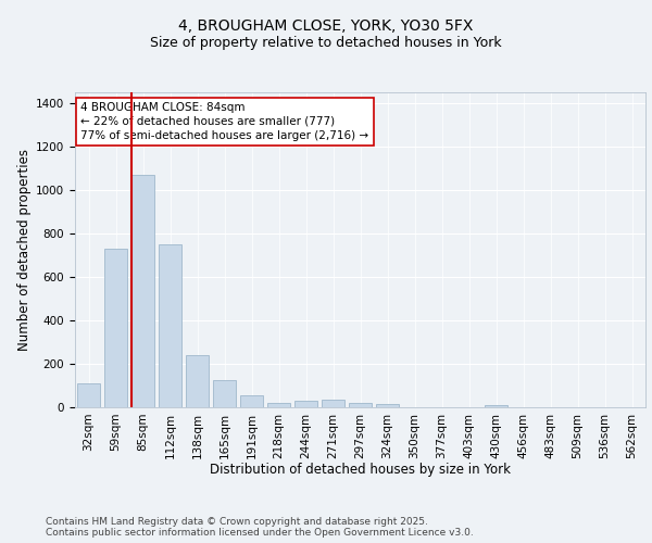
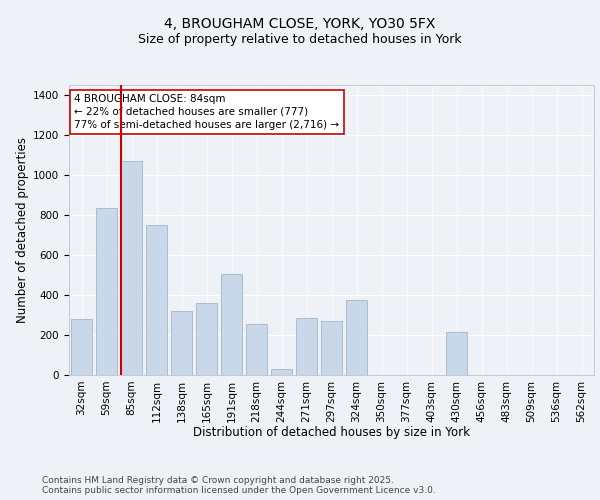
32sqm: 110 -> 280
59sqm: 730 -> 835
138sqm: 240 -> 320
165sqm: 125 -> 360
191sqm: 55 -> 505
218sqm: 20 -> 255
271sqm: 35 -> 285
297sqm: 20 -> 270
324sqm: 15 -> 375
430sqm: 10 -> 215
